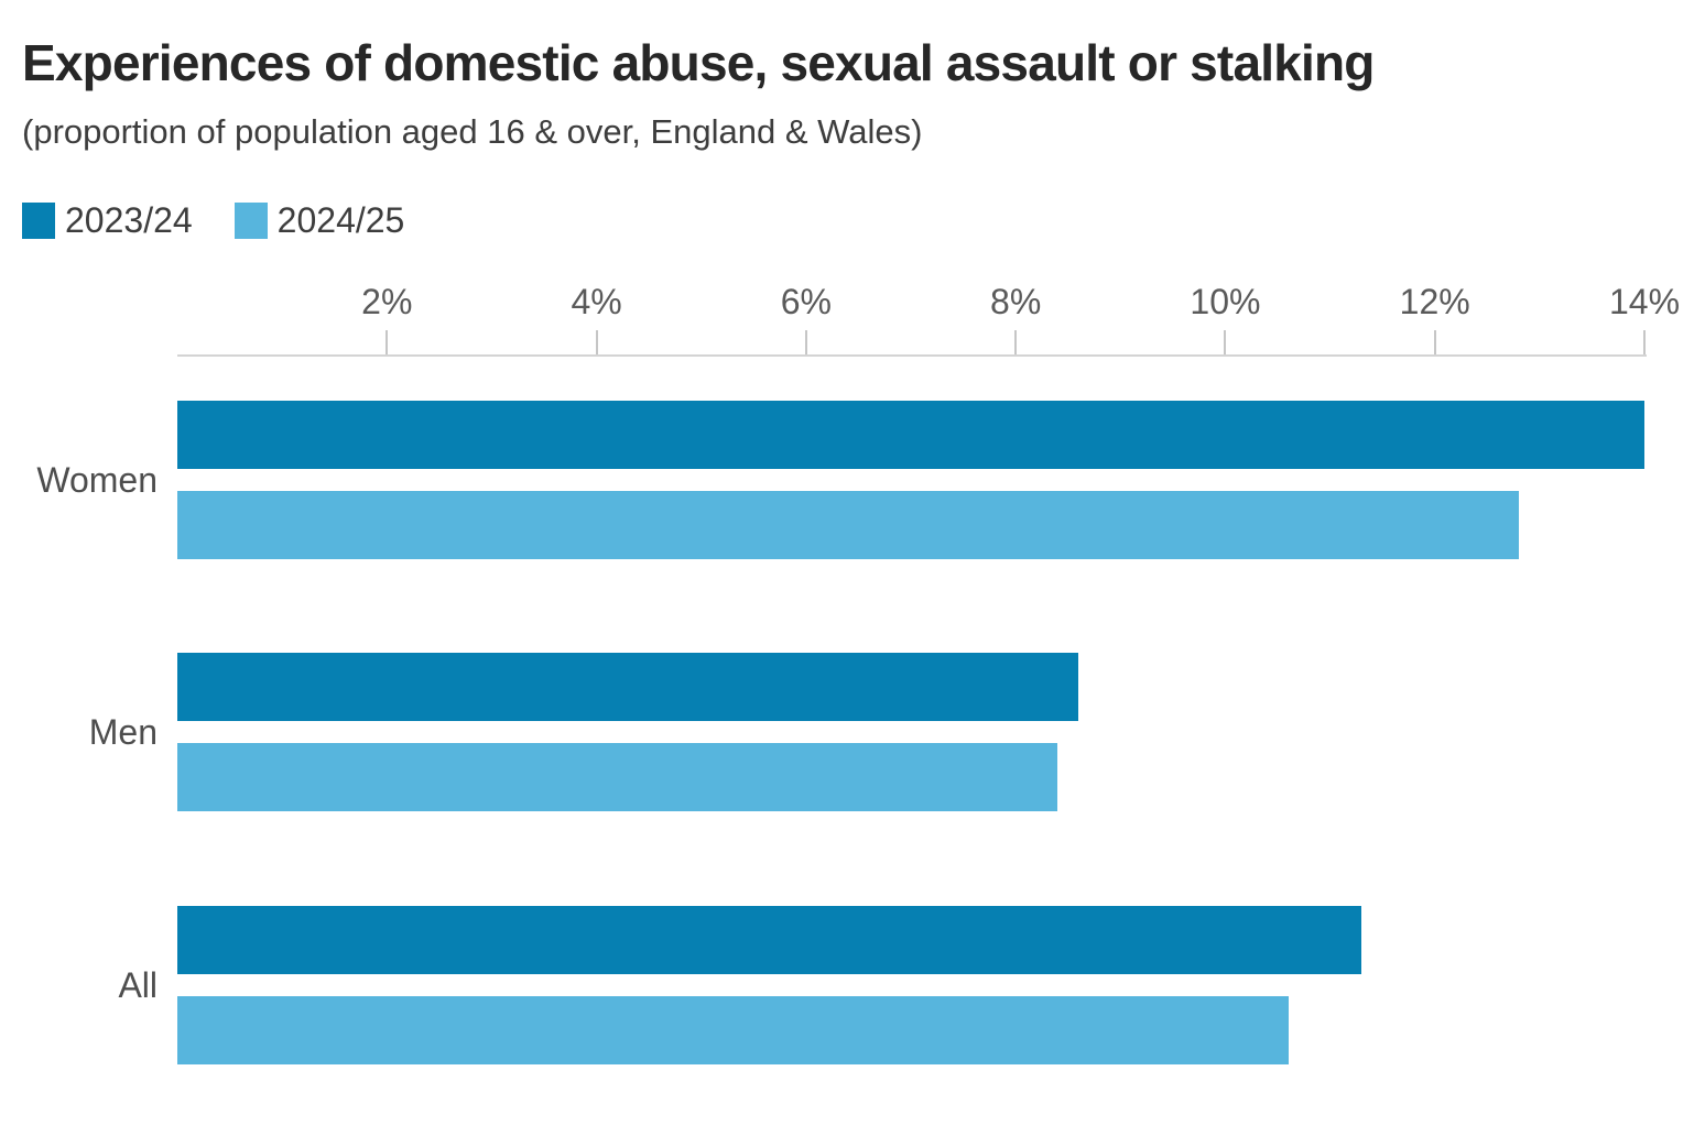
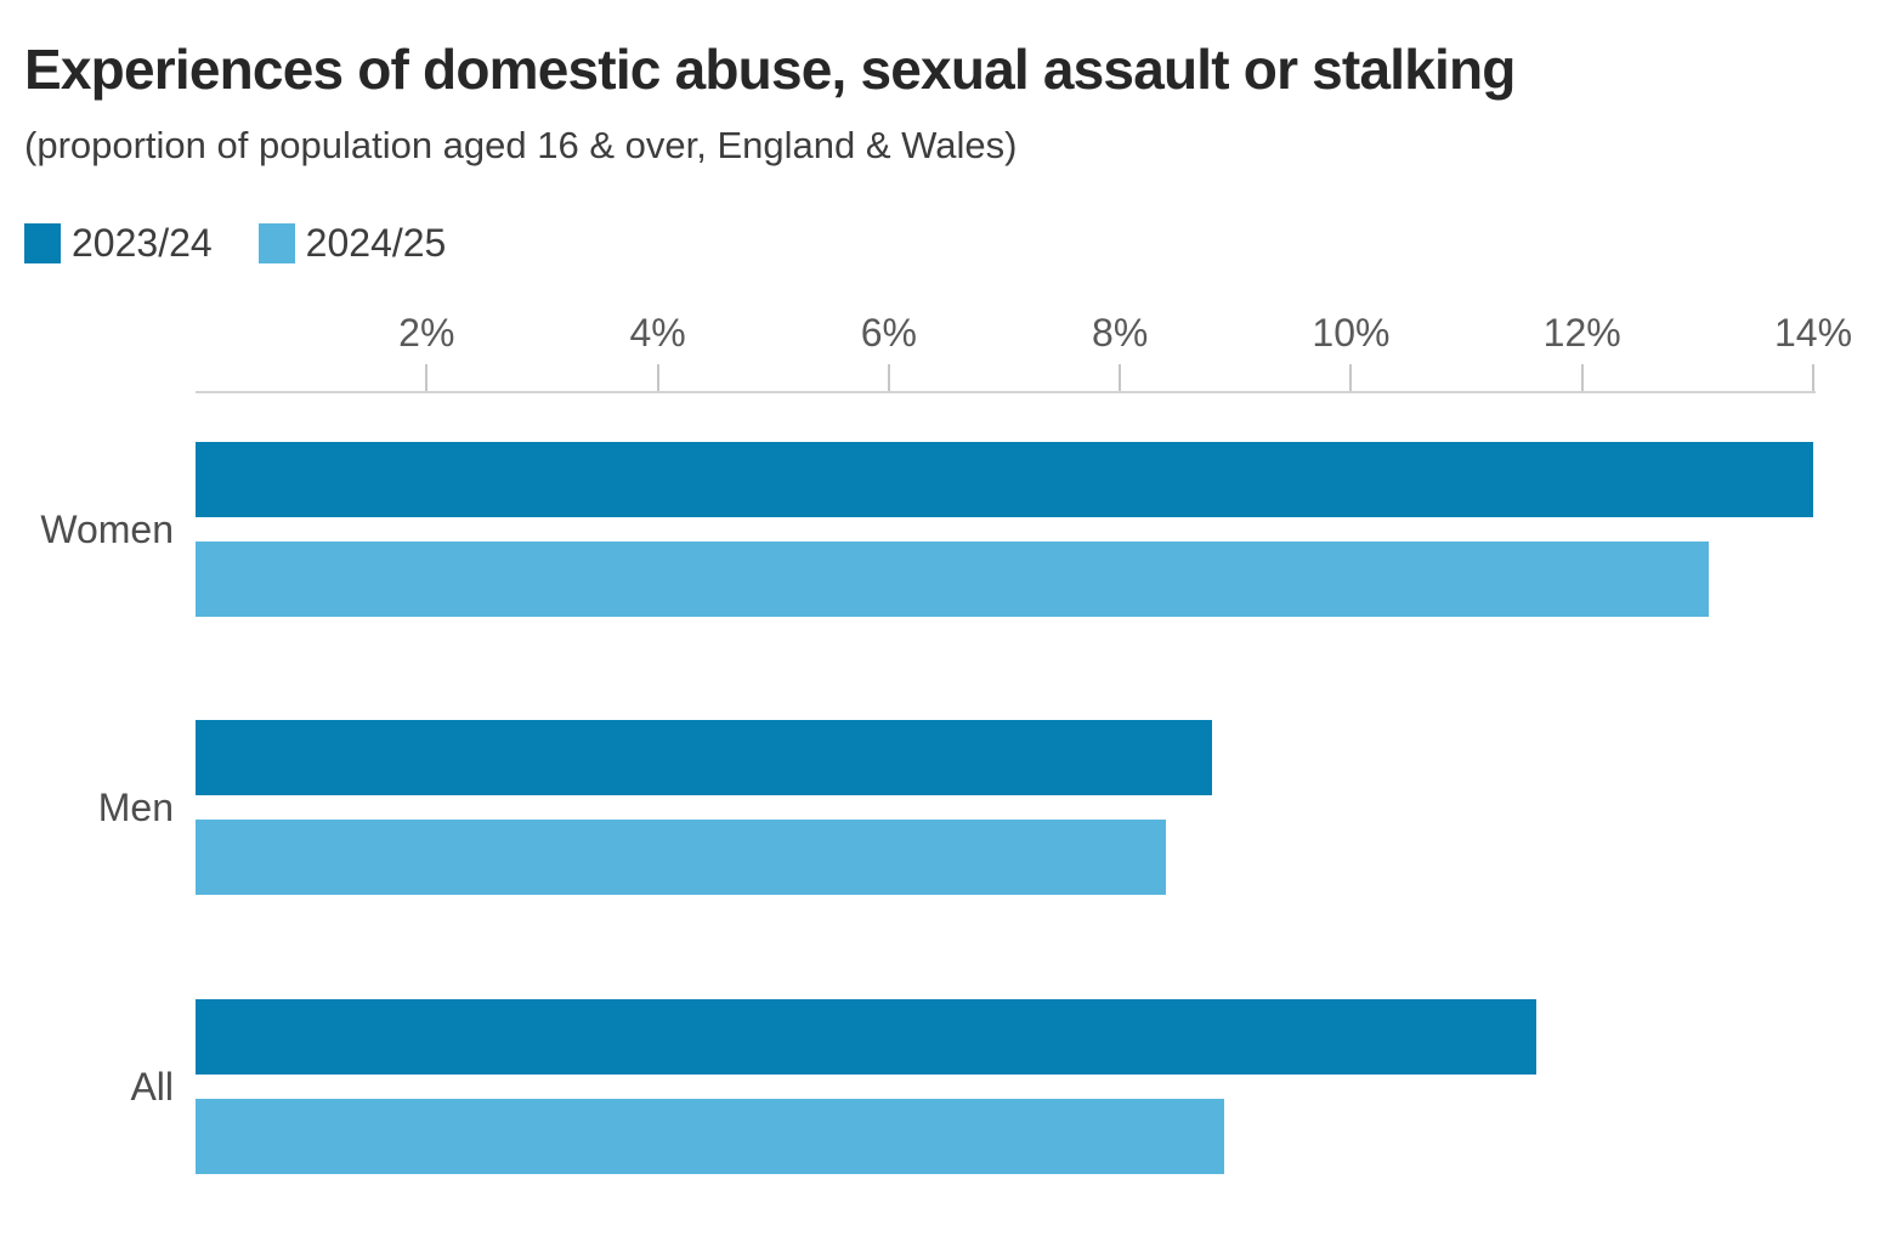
2024/25/Women: 12.8% -> 13.1%
2023/24/Men: 8.6% -> 8.8%
2023/24/All: 11.3% -> 11.6%
2024/25/All: 10.6% -> 8.9%
